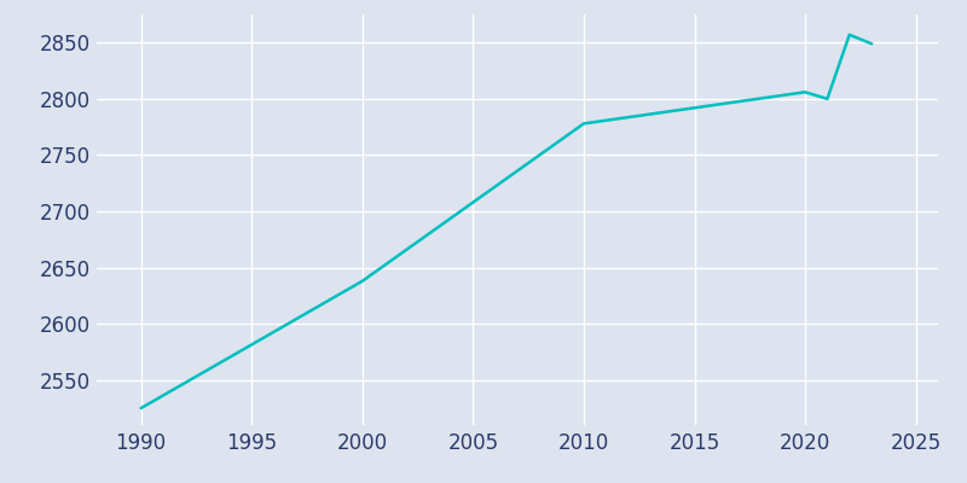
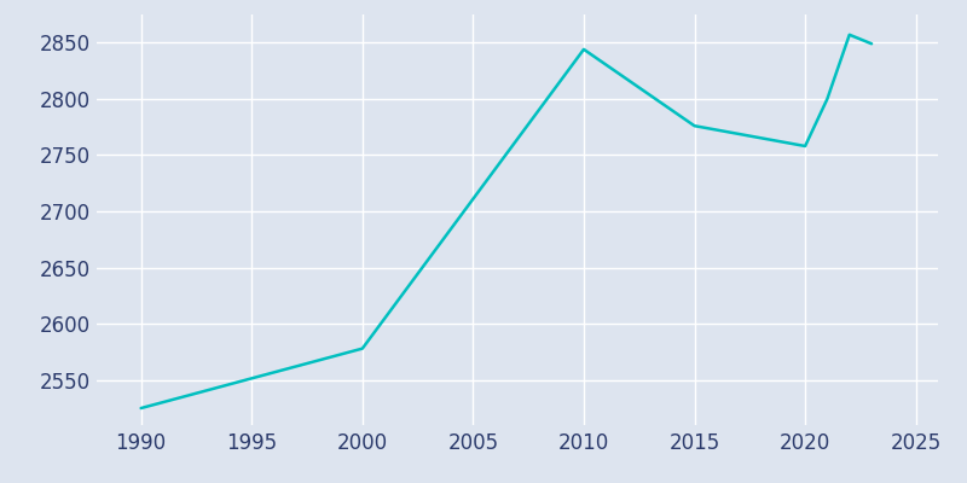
2000: 2638 -> 2578
2010: 2778 -> 2844
2015: 2792 -> 2776
2020: 2806 -> 2758
